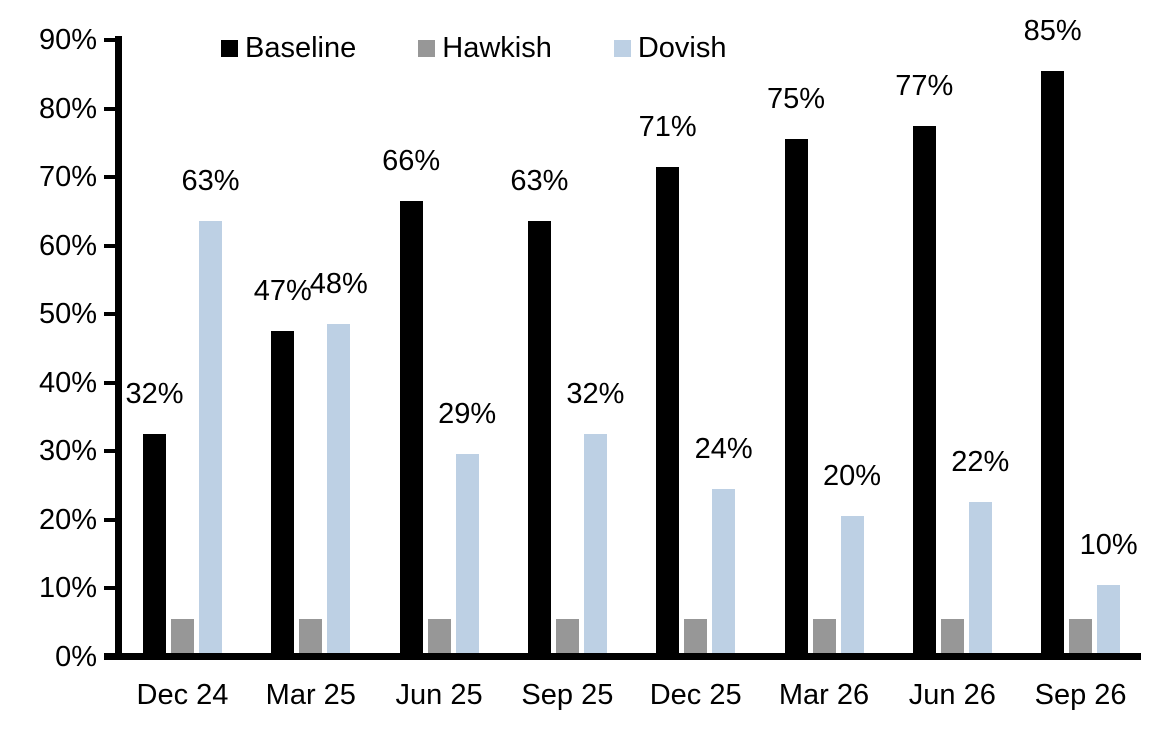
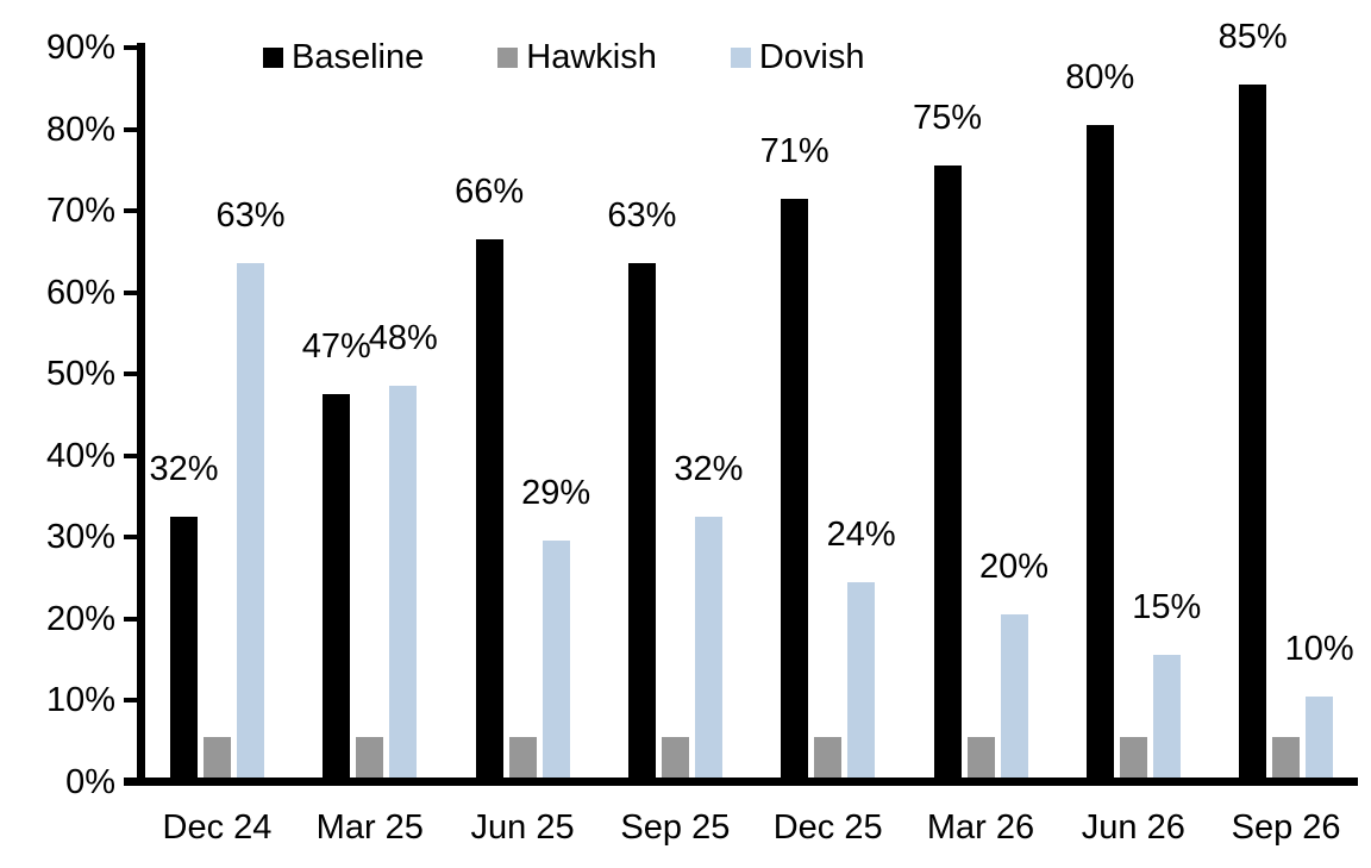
Baseline/Jun 26: 77% -> 80%
Dovish/Jun 26: 22% -> 15%
